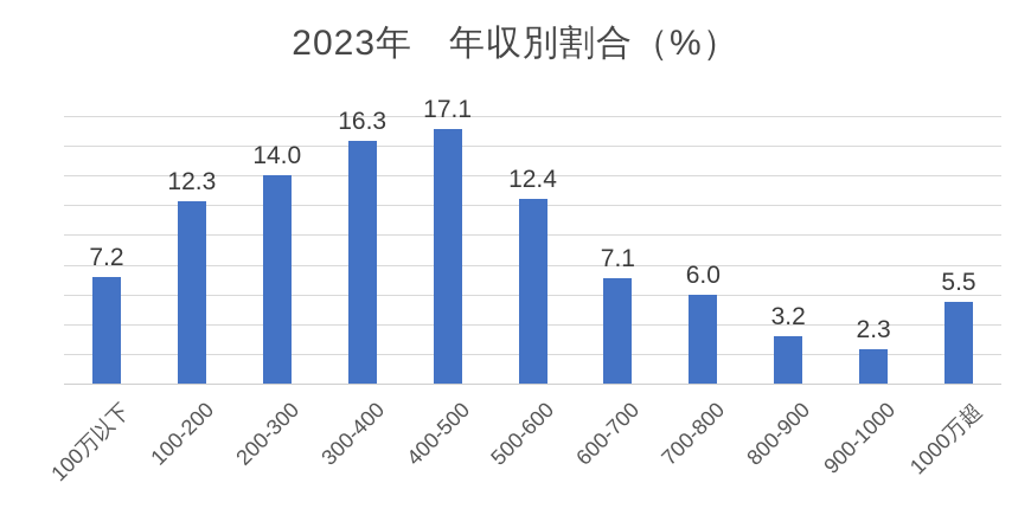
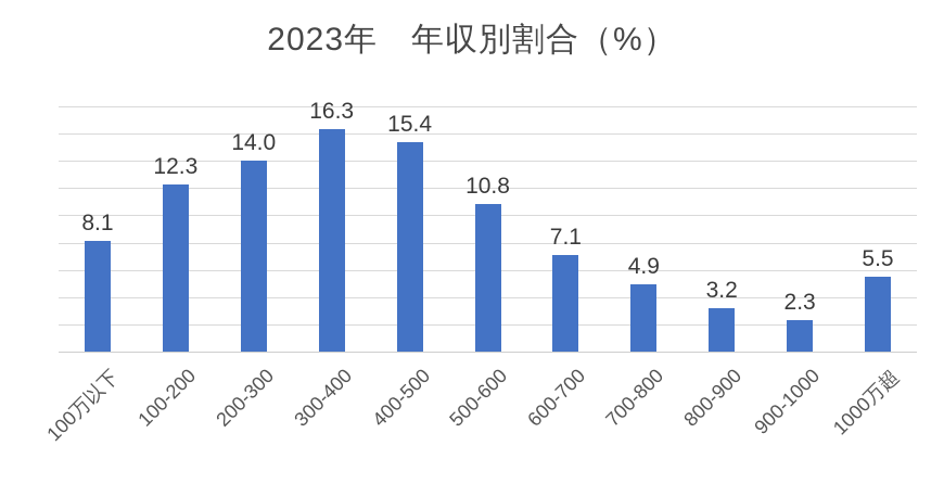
100万以下: 7.2 -> 8.1
400-500: 17.1 -> 15.4
500-600: 12.4 -> 10.8
700-800: 6.0 -> 4.9
